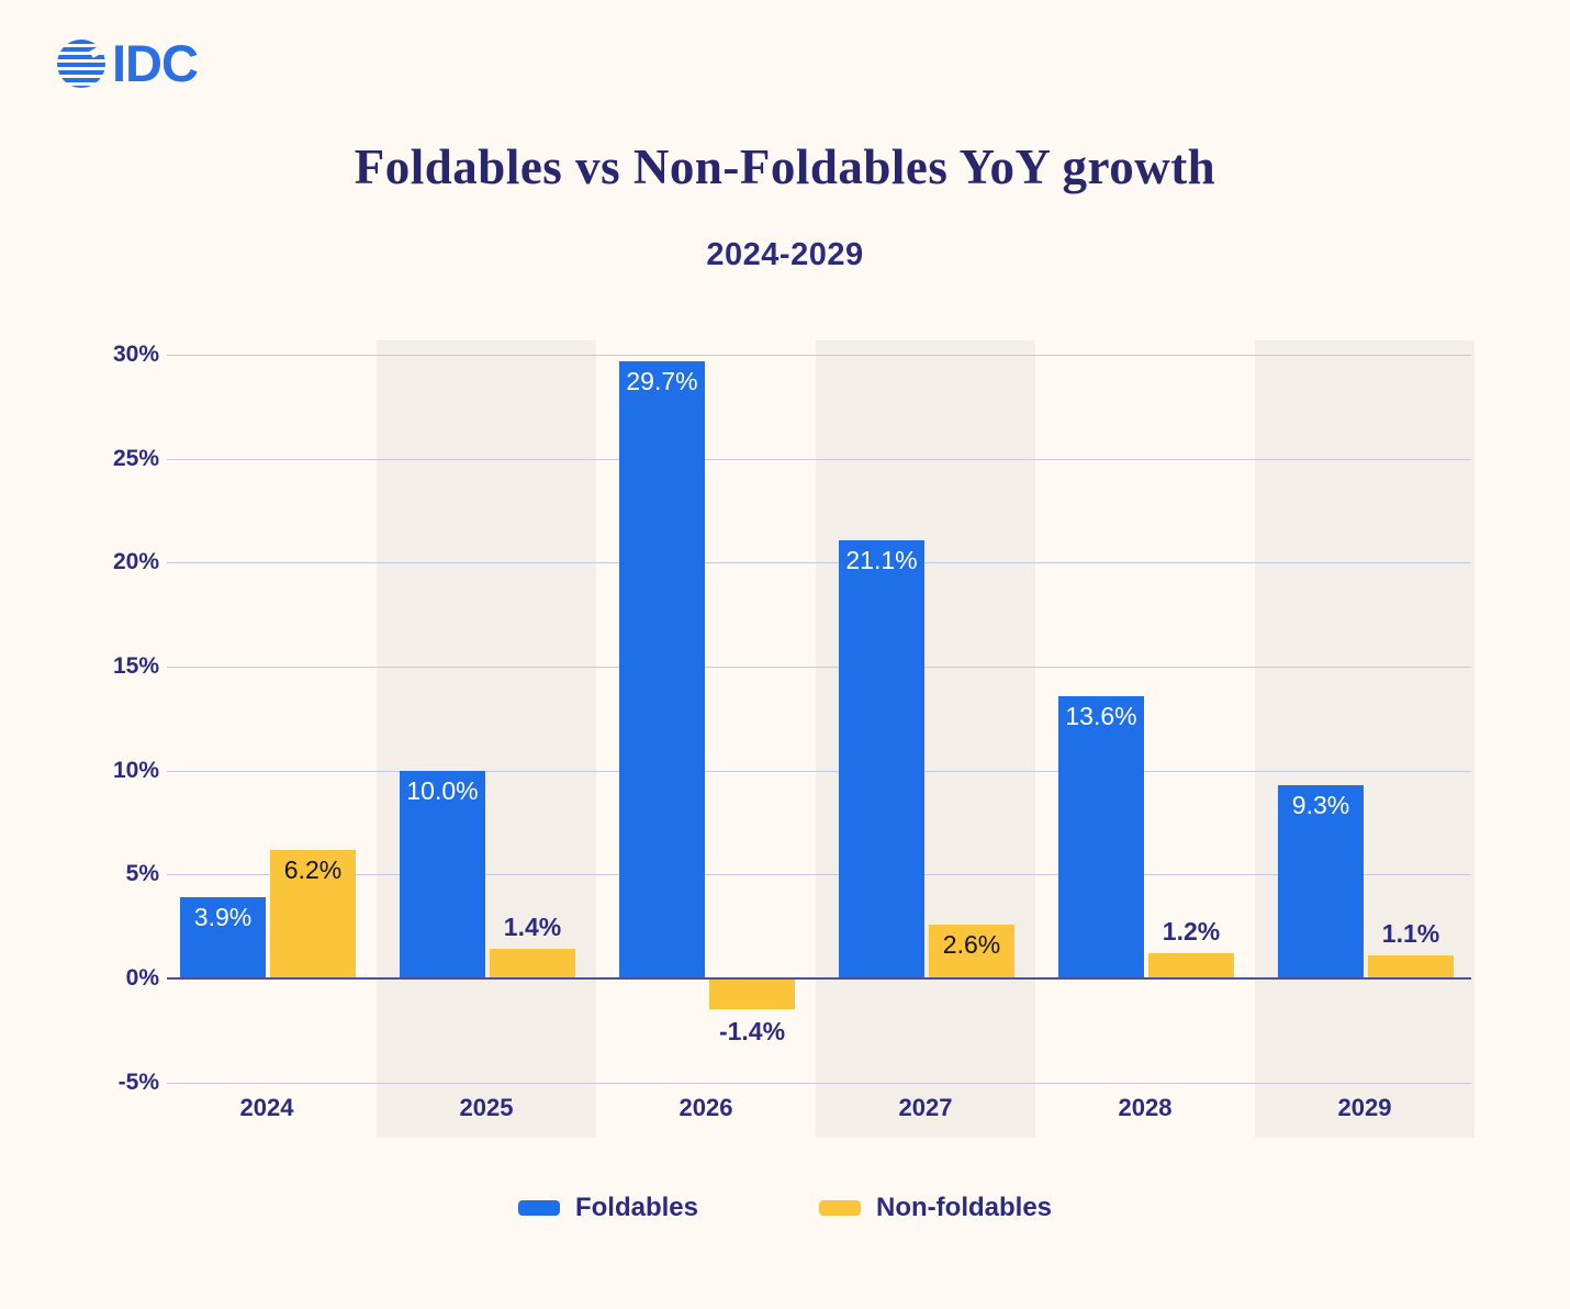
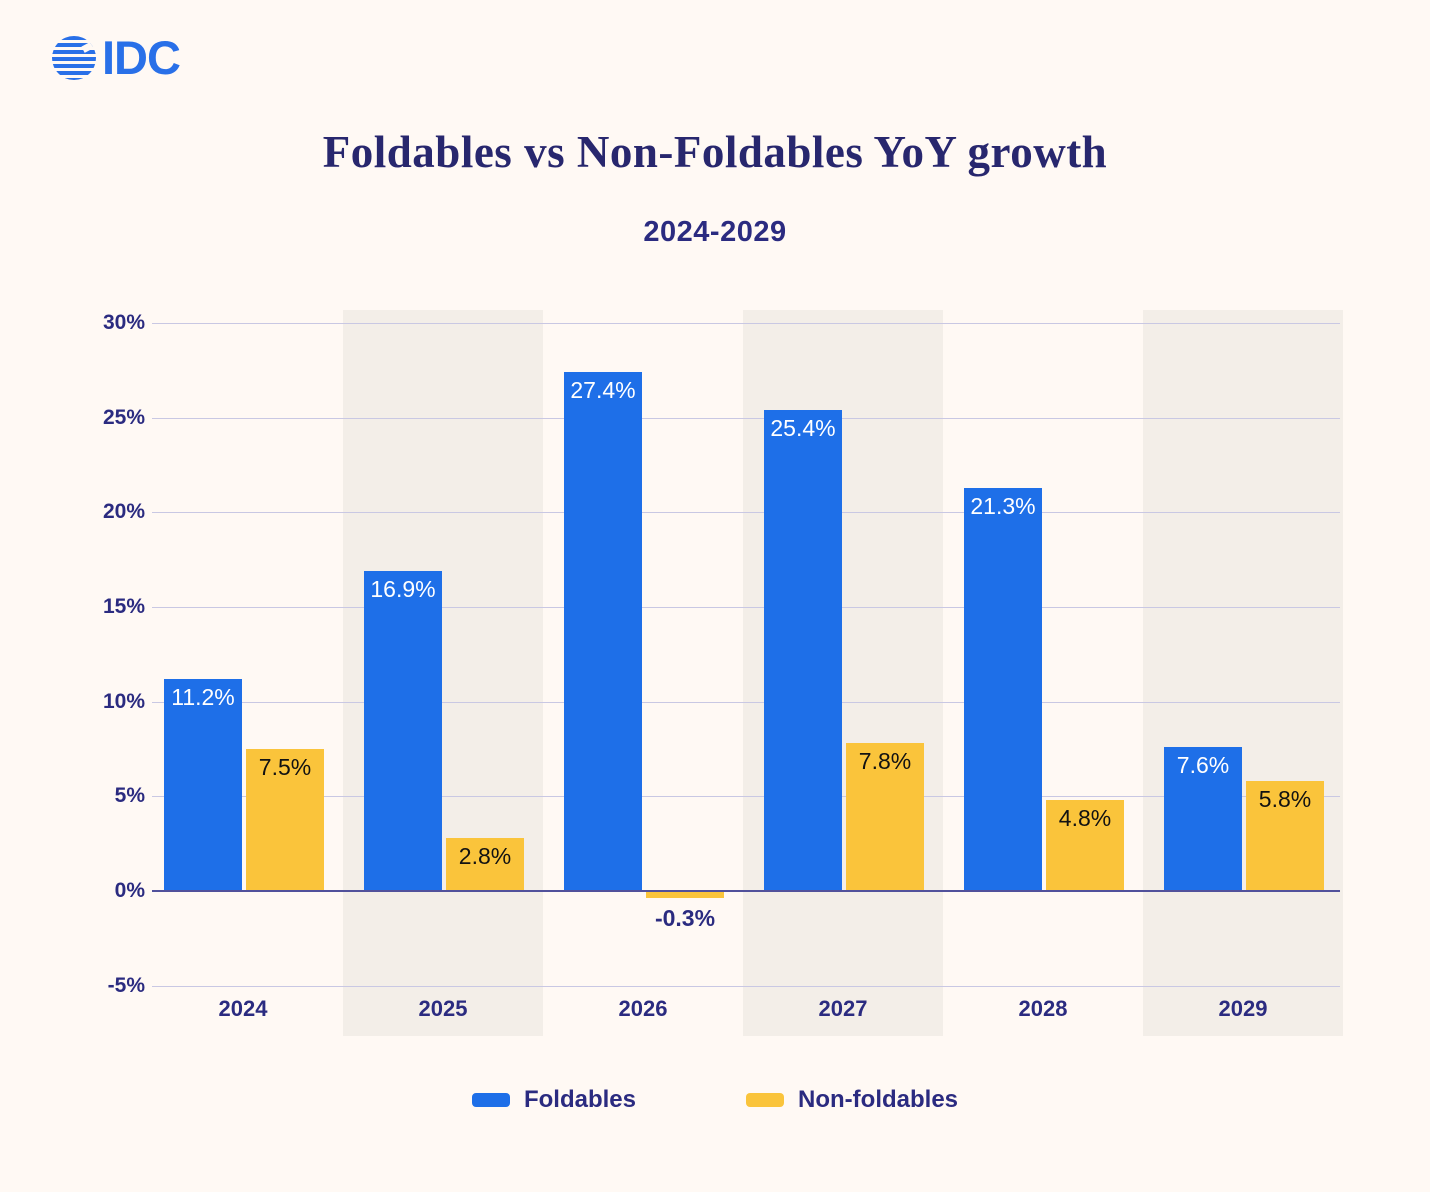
Foldables/2024: 3.9% -> 11.2%
Non-foldables/2024: 6.2% -> 7.5%
Foldables/2025: 10.0% -> 16.9%
Non-foldables/2025: 1.4% -> 2.8%
Foldables/2026: 29.7% -> 27.4%
Non-foldables/2026: -1.4% -> -0.3%
Foldables/2027: 21.1% -> 25.4%
Non-foldables/2027: 2.6% -> 7.8%
Foldables/2028: 13.6% -> 21.3%
Non-foldables/2028: 1.2% -> 4.8%
Foldables/2029: 9.3% -> 7.6%
Non-foldables/2029: 1.1% -> 5.8%
